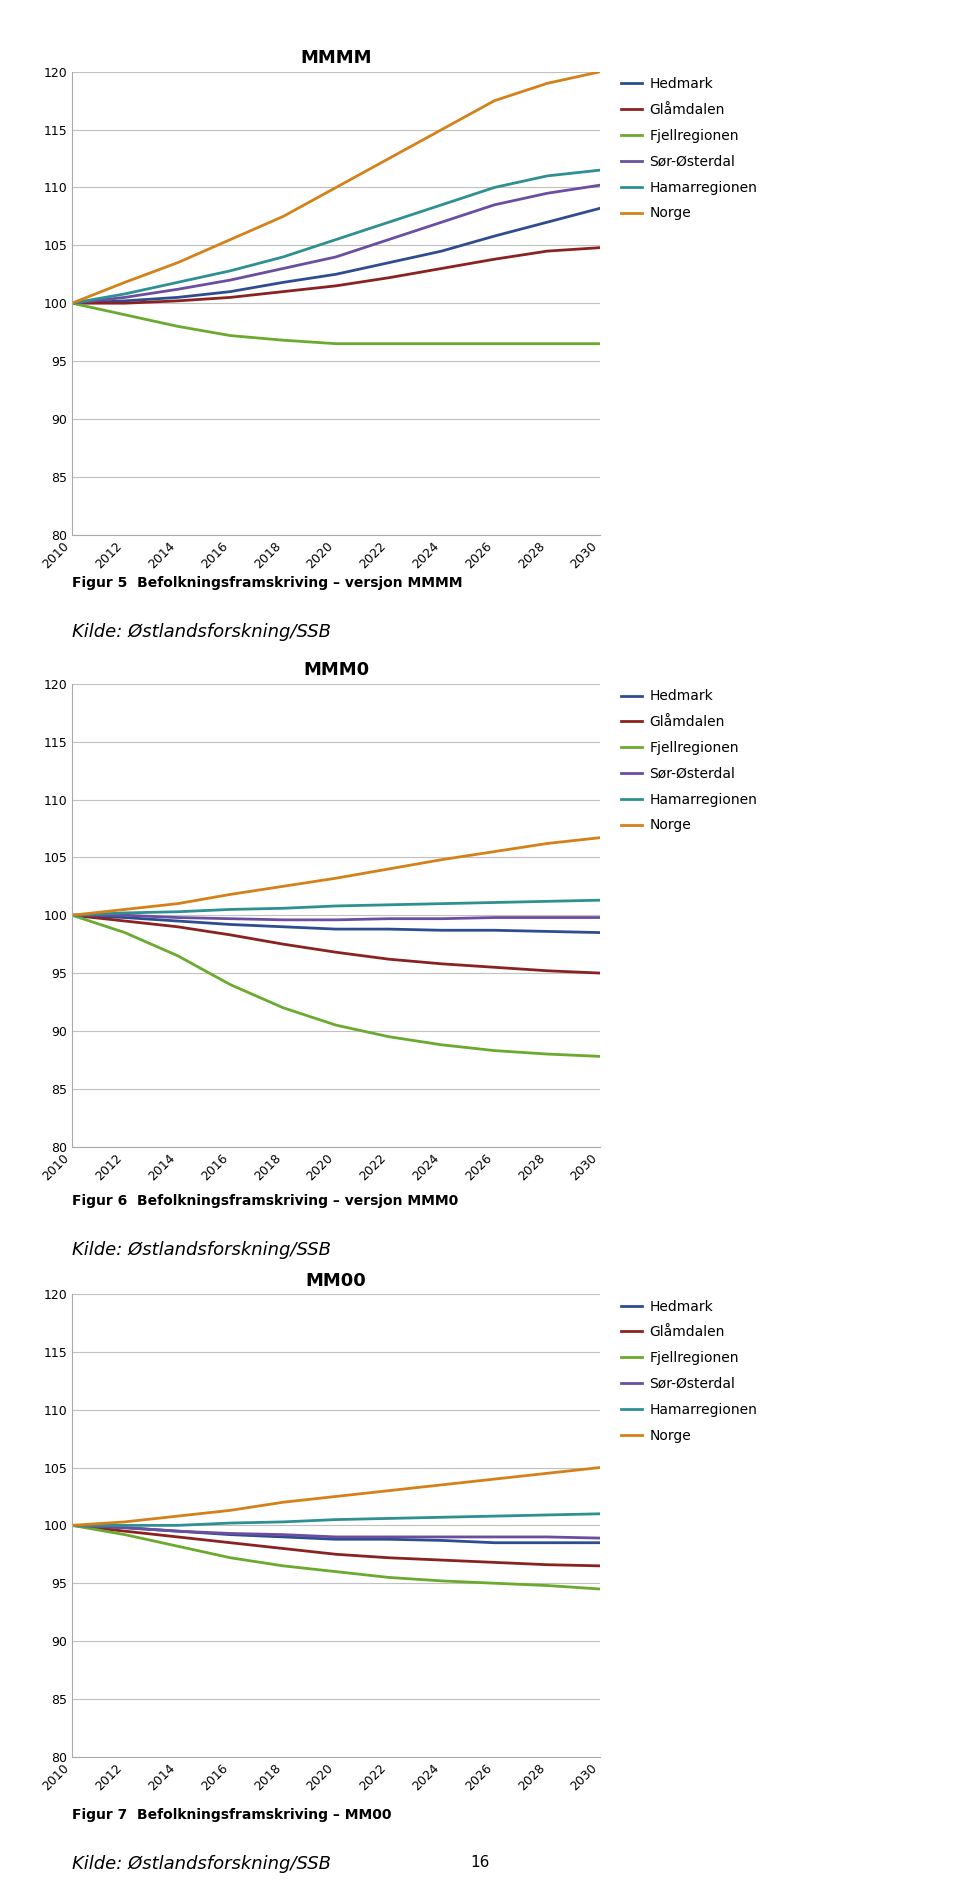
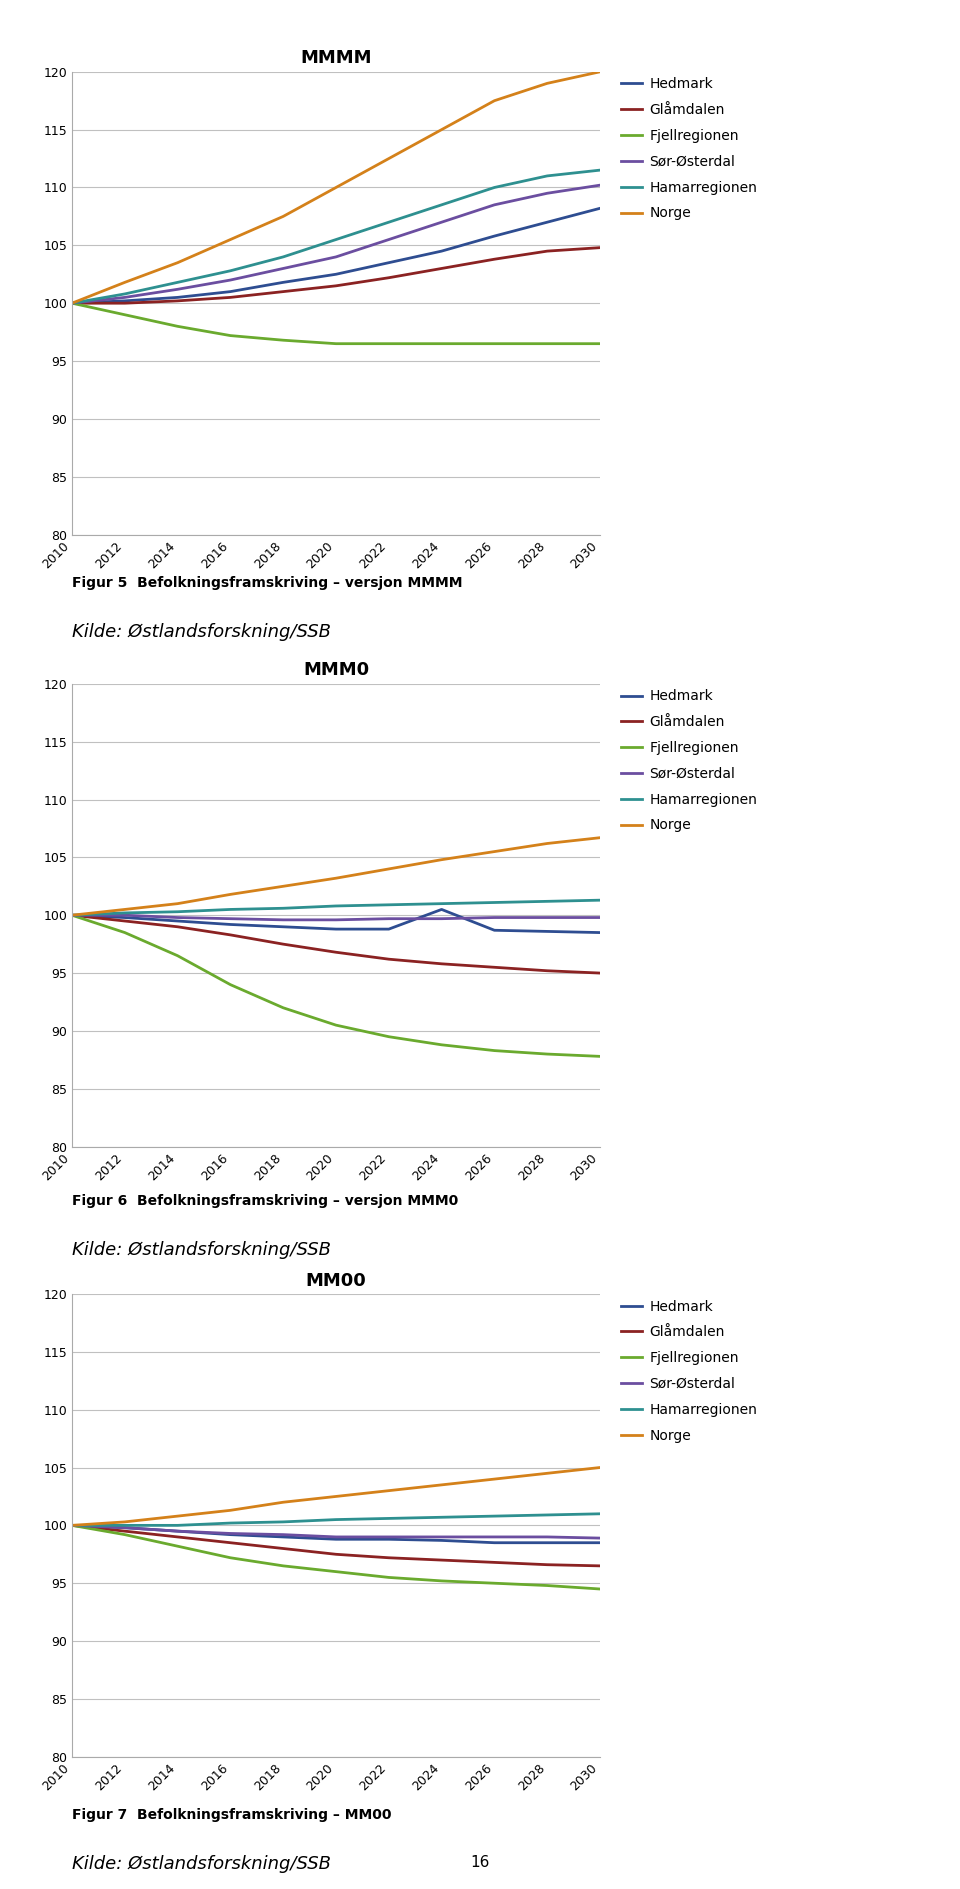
MMM0/Hedmark/2024: 98.7 -> 100.5
